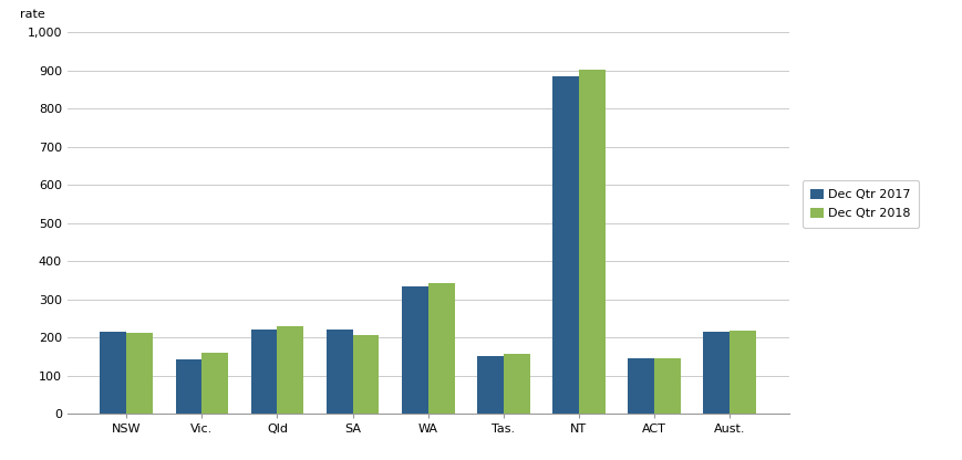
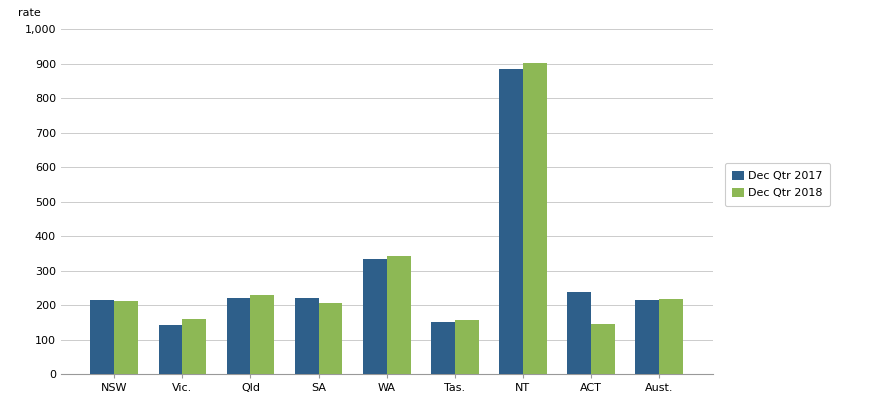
Dec Qtr 2017/ACT: 147 -> 240
